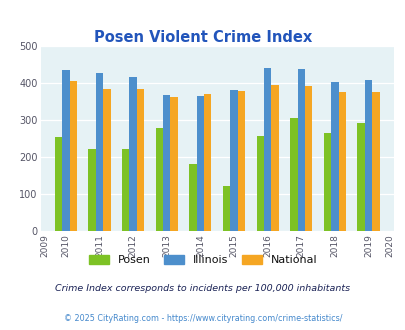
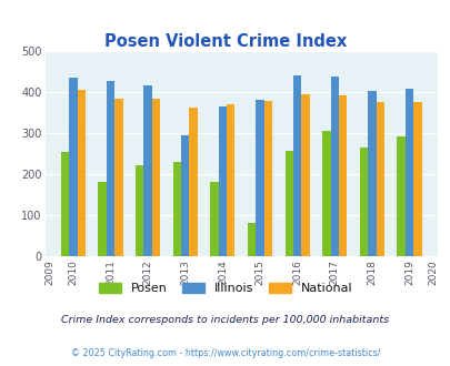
Posen/2011: 222 -> 180
Posen/2013: 280 -> 230
Illinois/2013: 368 -> 295
Posen/2015: 122 -> 80
